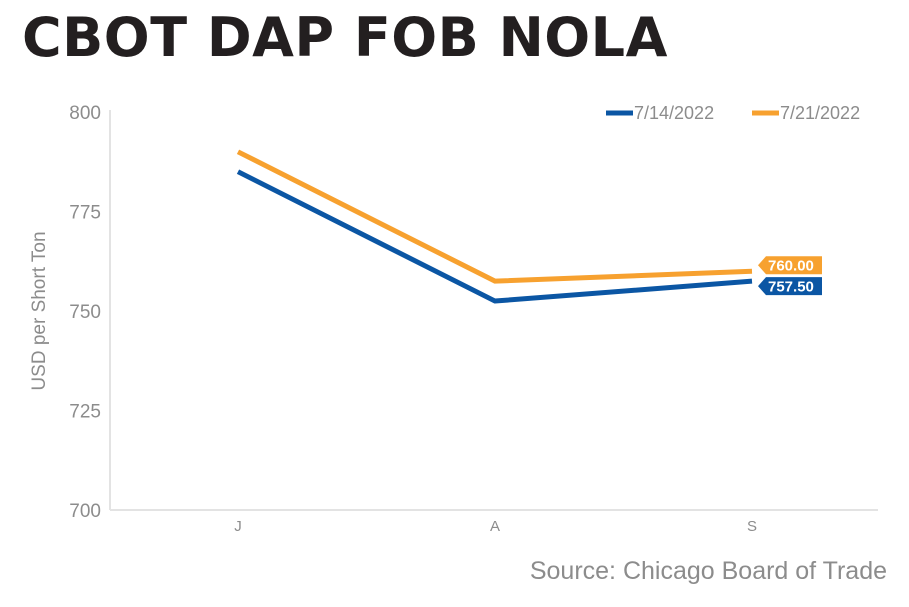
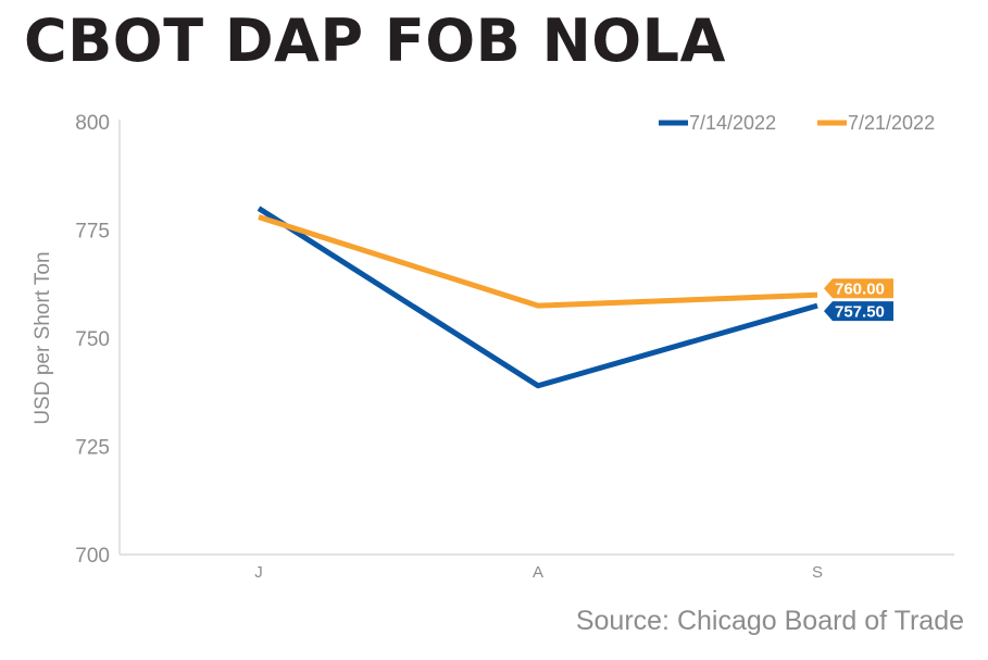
7/14/2022/J: 785 -> 780
7/21/2022/J: 790 -> 778
7/14/2022/A: 752 -> 739
